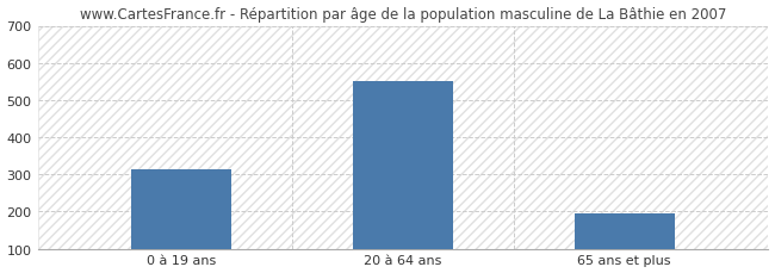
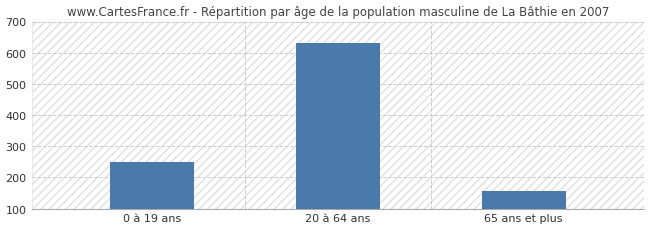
0 à 19 ans: 315 -> 248
20 à 64 ans: 550 -> 632
65 ans et plus: 195 -> 155
